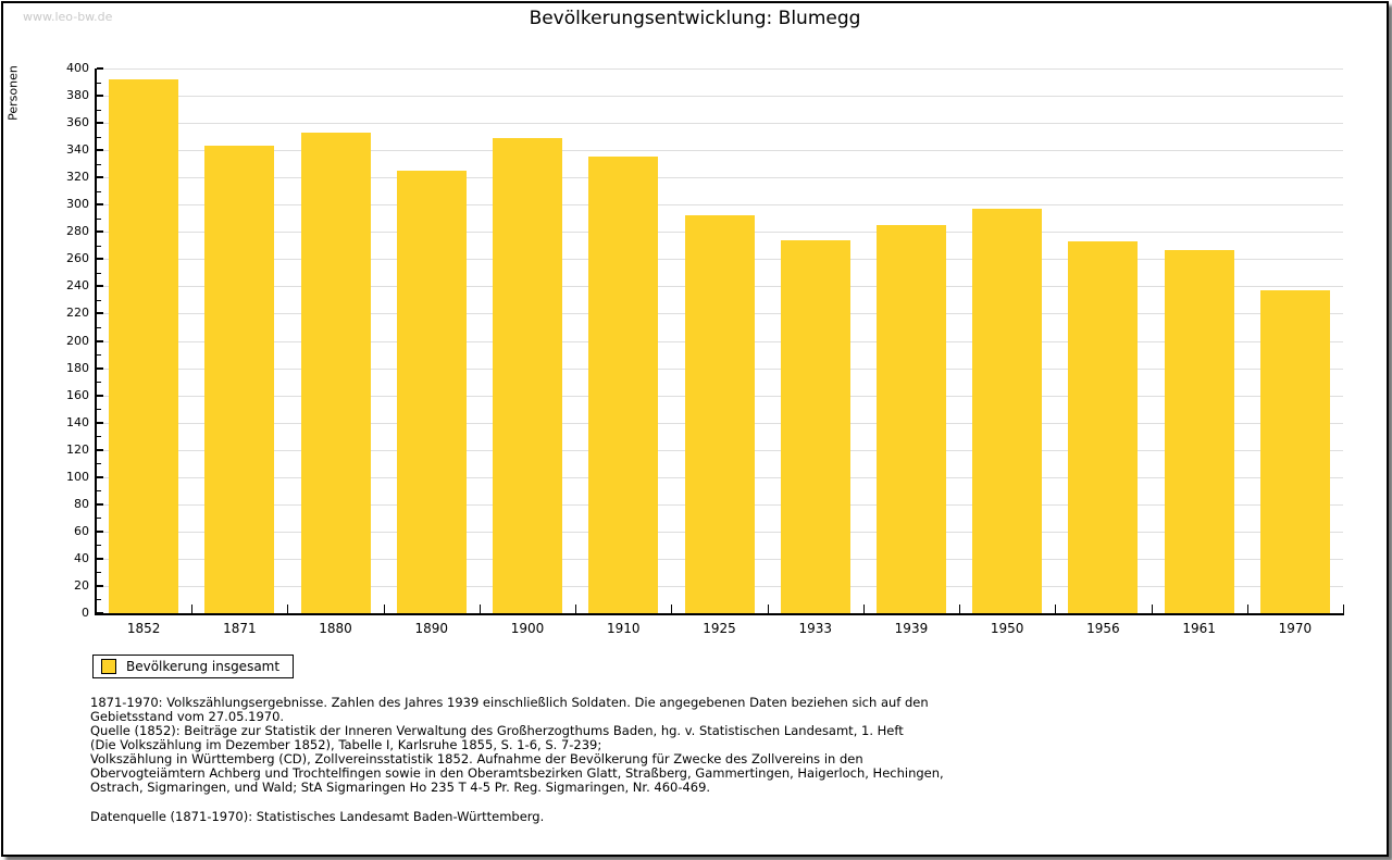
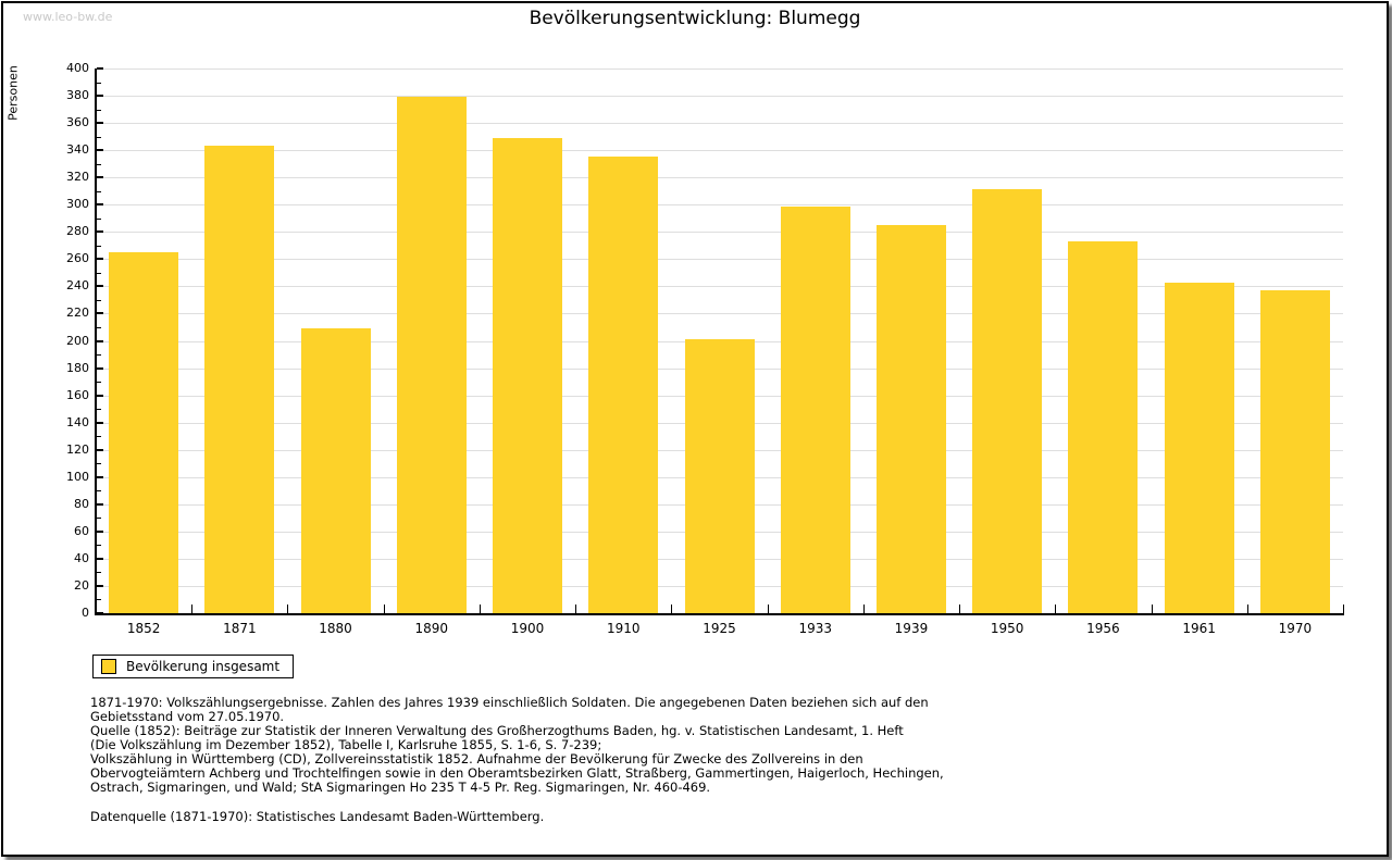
1852: 392 -> 265
1880: 353 -> 209
1890: 325 -> 379
1925: 292 -> 201
1933: 274 -> 299
1950: 297 -> 311
1961: 267 -> 243
